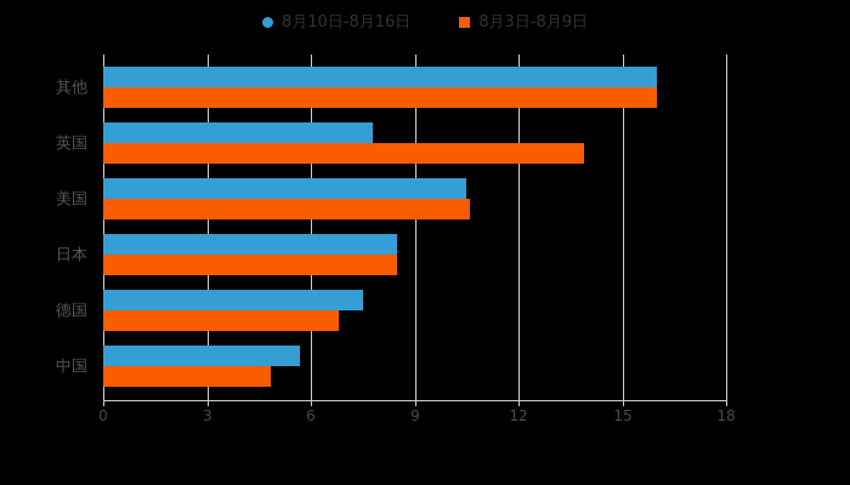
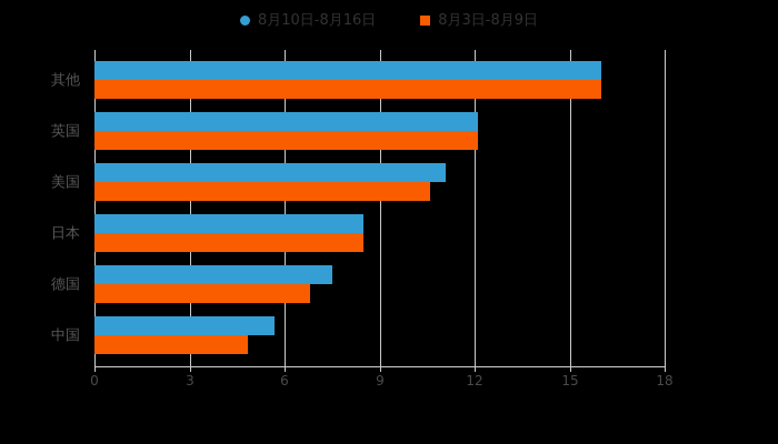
8月10日-8月16日/美国: 10.5 -> 11.1
8月10日-8月16日/英国: 7.8 -> 12.1
8月3日-8月9日/英国: 13.9 -> 12.1
